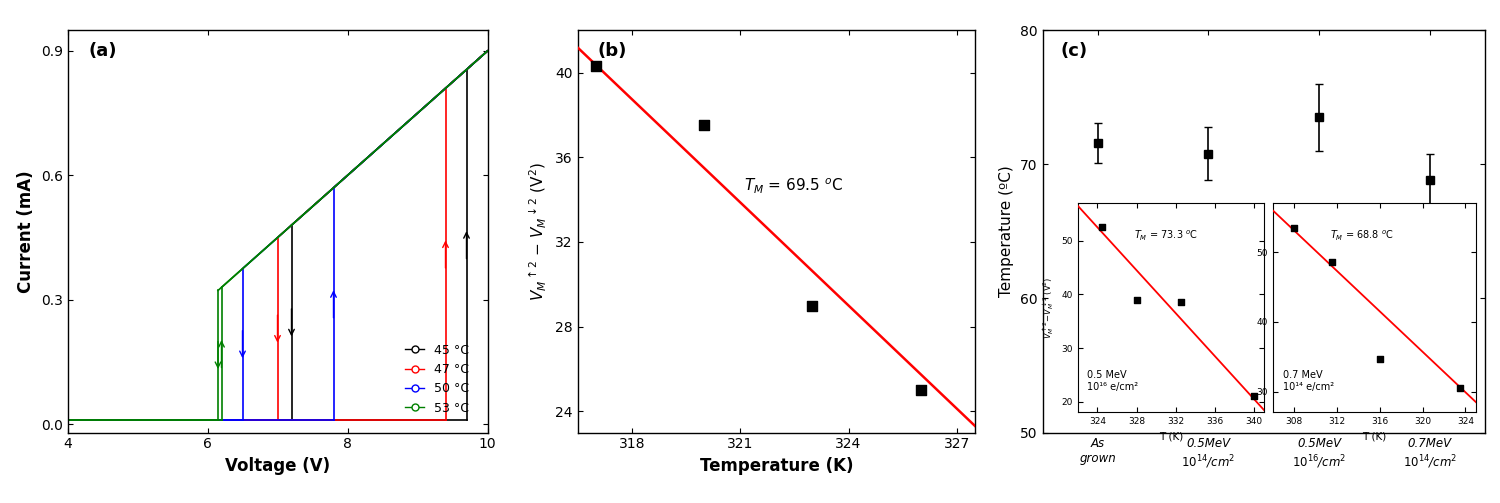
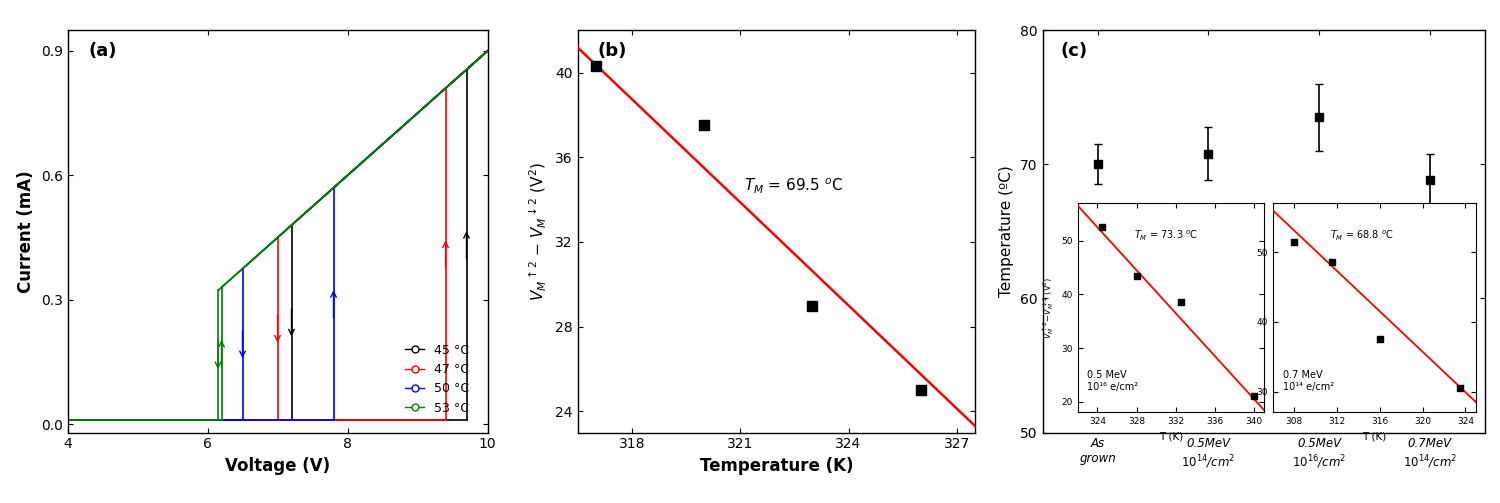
As grown: 71.6 -> 70.0
328: 39.0 -> 43.5
308: 53.4 -> 51.5
316: 34.6 -> 37.5
